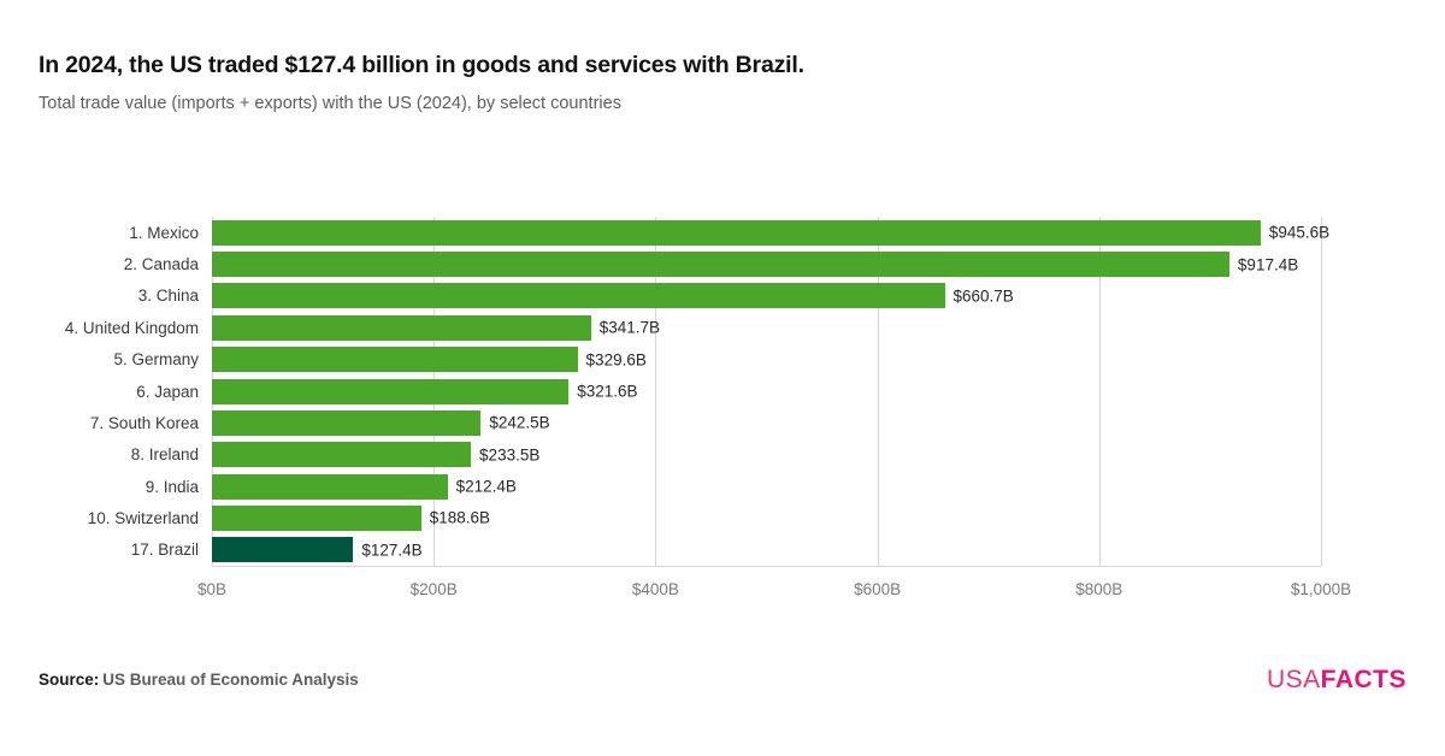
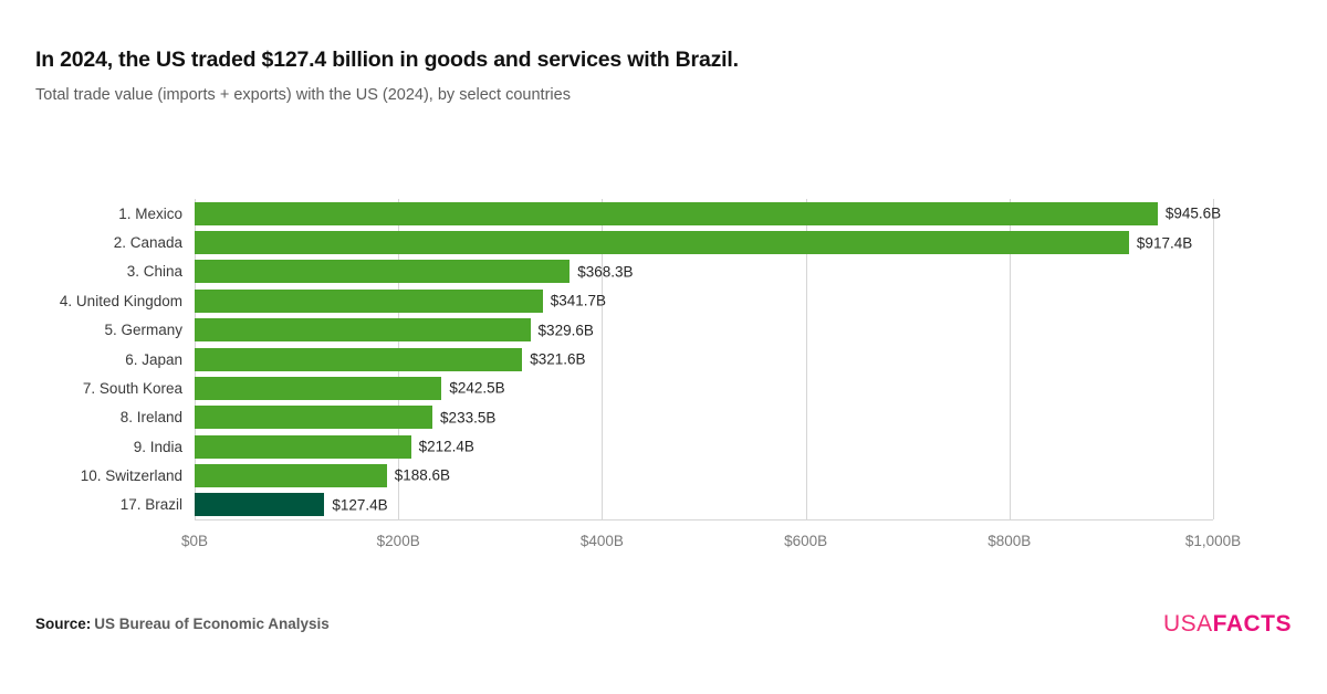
3. China: $660.7B -> $368.3B
